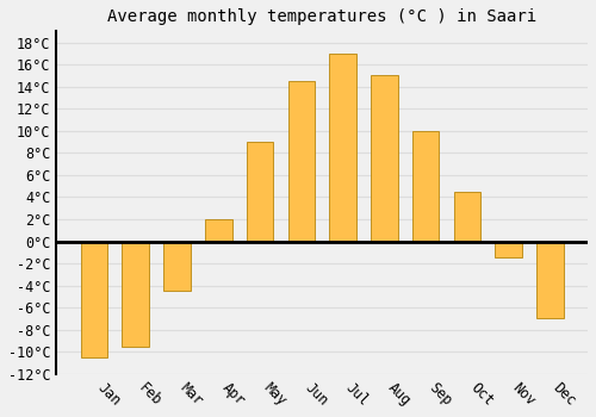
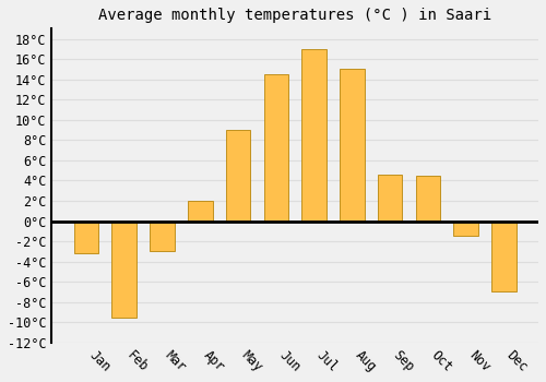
Jan: -10.5°C -> -3.2°C
Mar: -4.5°C -> -3.0°C
Sep: 10.0°C -> 4.6°C
